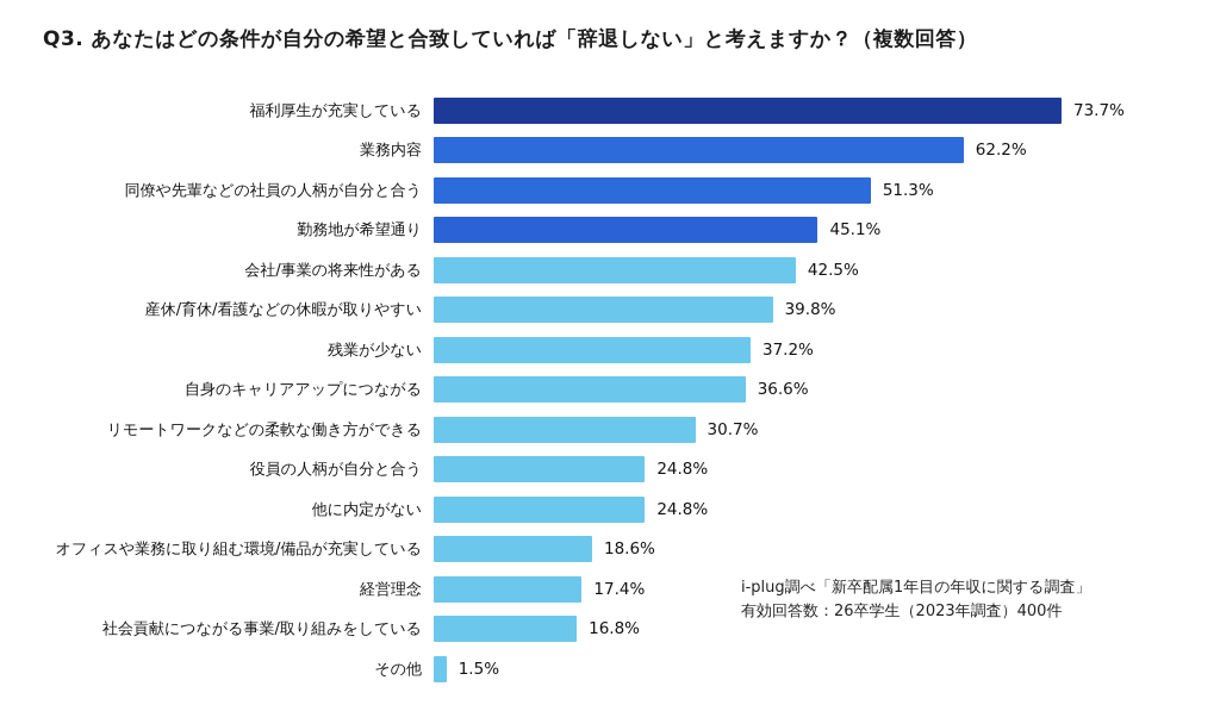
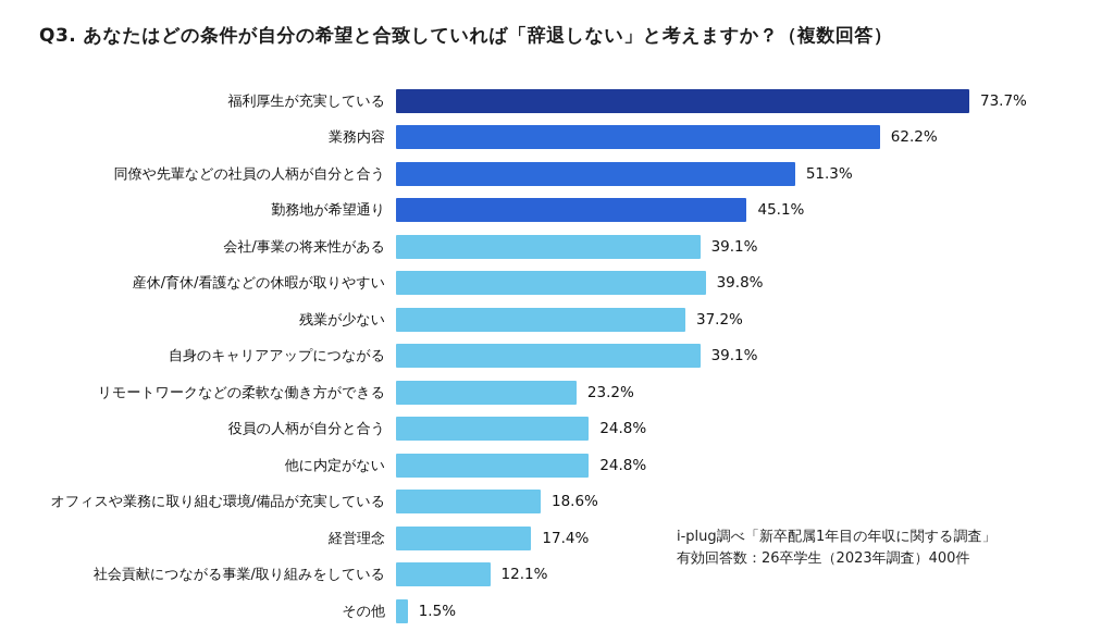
会社/事業の将来性がある: 42.5% -> 39.1%
自身のキャリアアップにつながる: 36.6% -> 39.1%
リモートワークなどの柔軟な働き方ができる: 30.7% -> 23.2%
社会貢献につながる事業/取り組みをしている: 16.8% -> 12.1%
